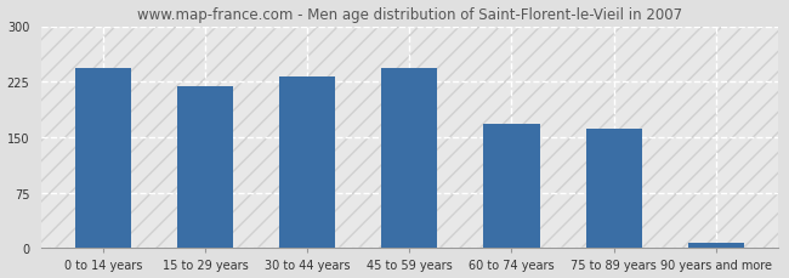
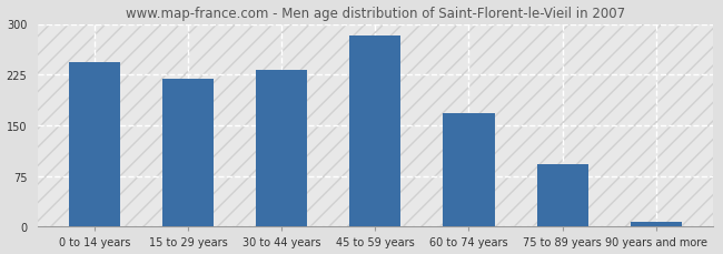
45 to 59 years: 244 -> 283
75 to 89 years: 162 -> 93
